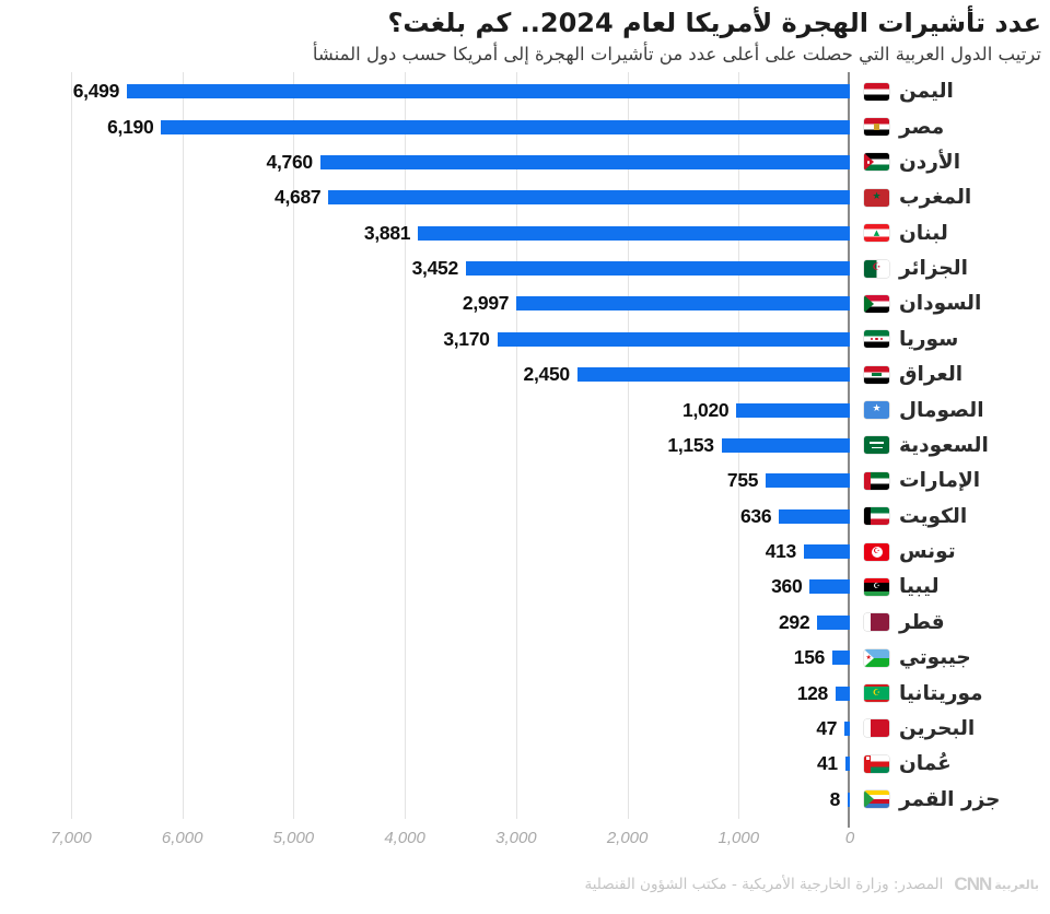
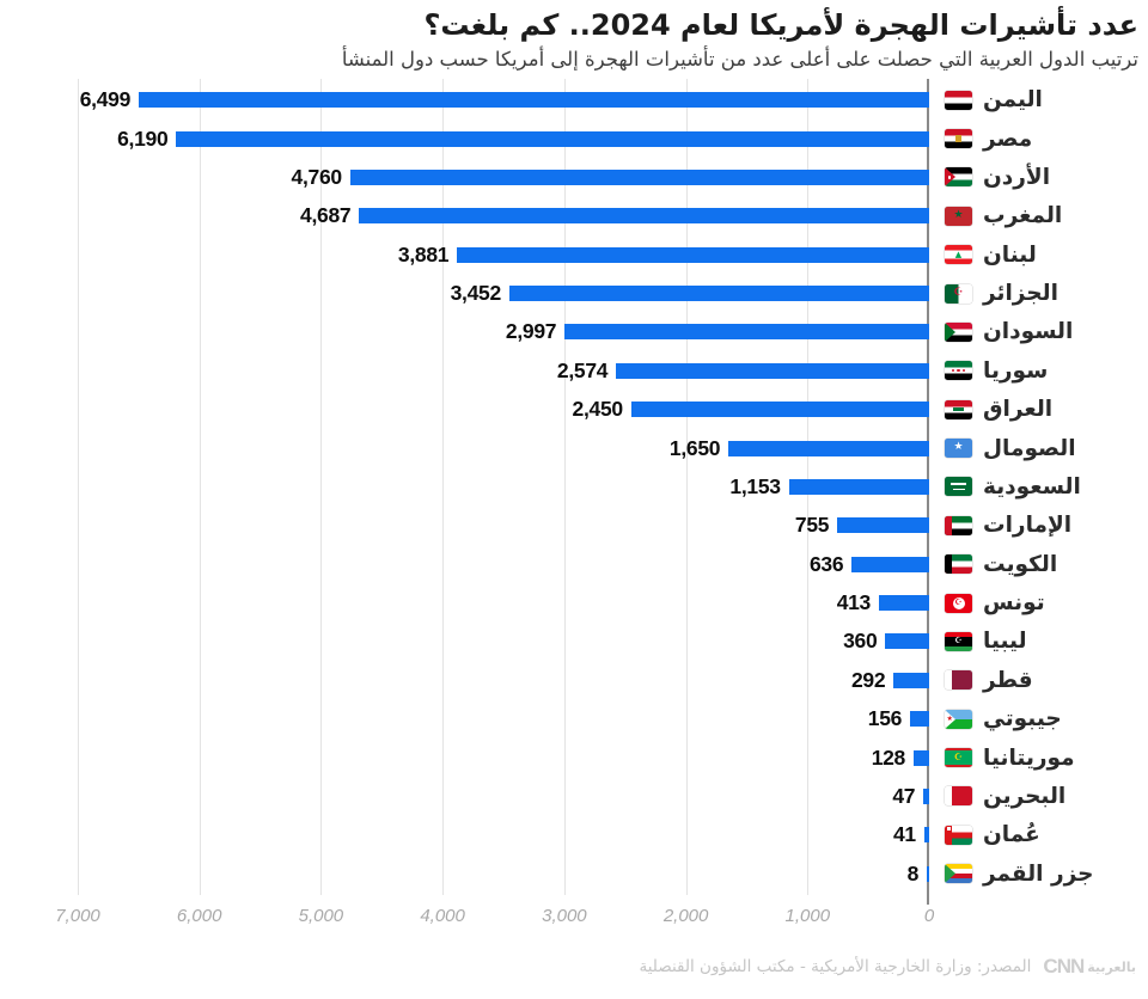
سوريا: 3,170 -> 2,574
الصومال: 1,020 -> 1,650
